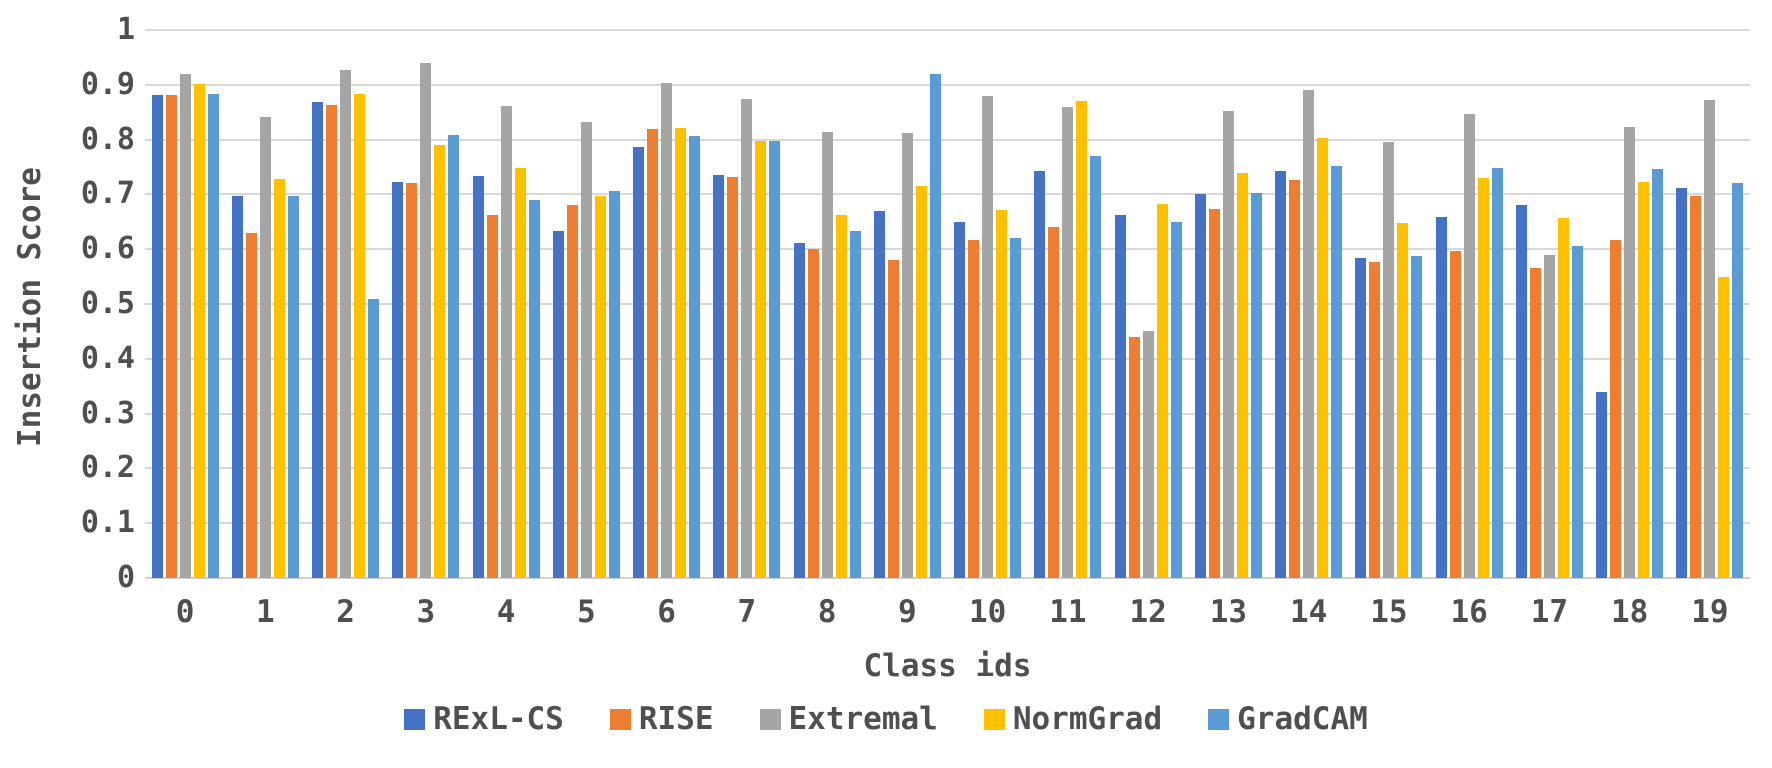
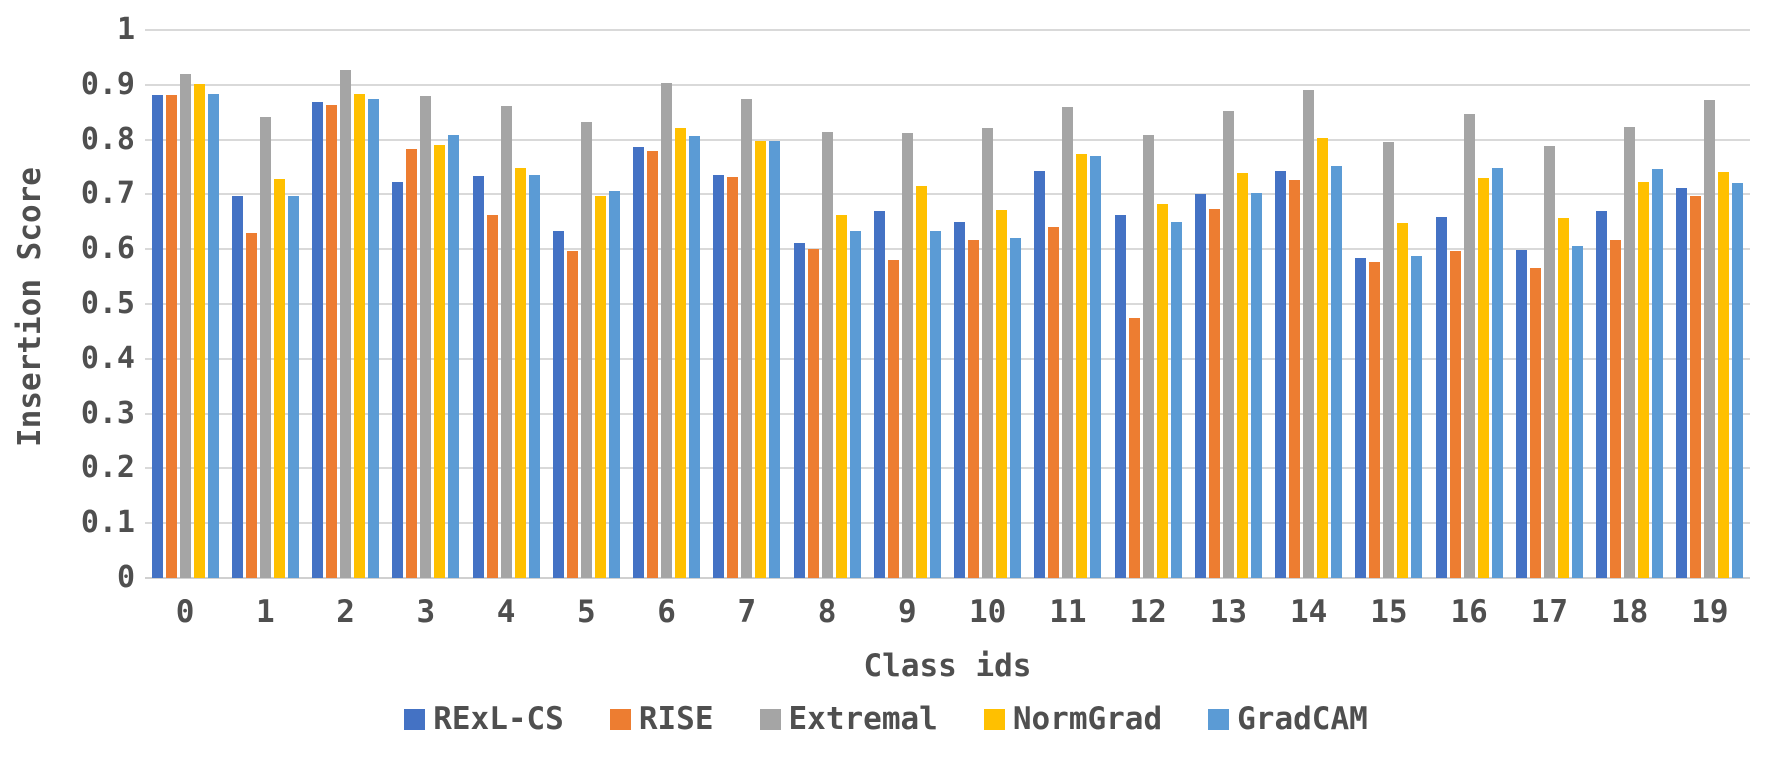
GradCAM/2: 0.51 -> 0.87
RISE/3: 0.72 -> 0.78
Extremal/3: 0.94 -> 0.88
GradCAM/4: 0.69 -> 0.73
RISE/5: 0.68 -> 0.60
RISE/6: 0.82 -> 0.78
GradCAM/9: 0.92 -> 0.63
Extremal/10: 0.88 -> 0.82
NormGrad/11: 0.87 -> 0.77
RISE/12: 0.44 -> 0.47
Extremal/12: 0.45 -> 0.81
RExL-CS/17: 0.68 -> 0.60
Extremal/17: 0.59 -> 0.79
RExL-CS/18: 0.34 -> 0.67
NormGrad/19: 0.55 -> 0.74
